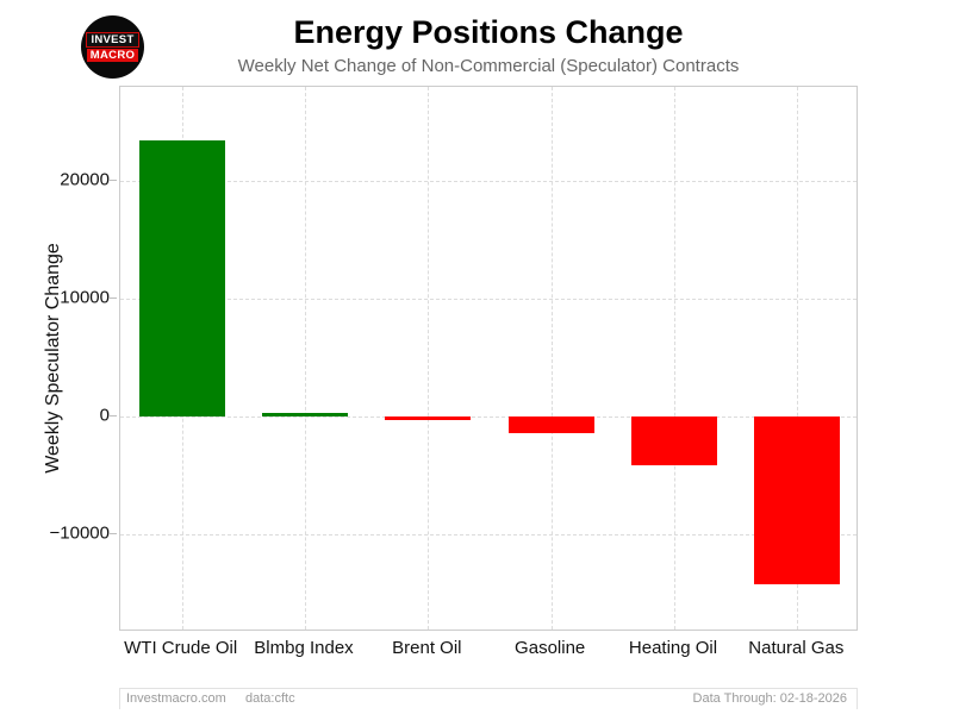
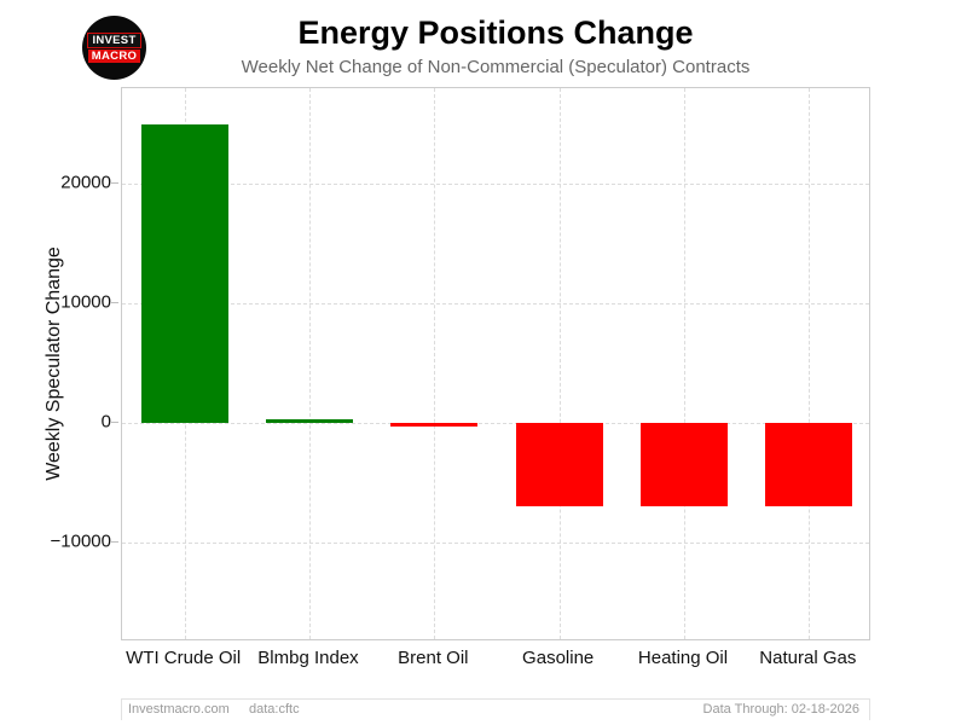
WTI Crude Oil: 24000 -> 25000
Gasoline: -1000 -> -7000
Heating Oil: -4000 -> -7000
Natural Gas: -14000 -> -7000
